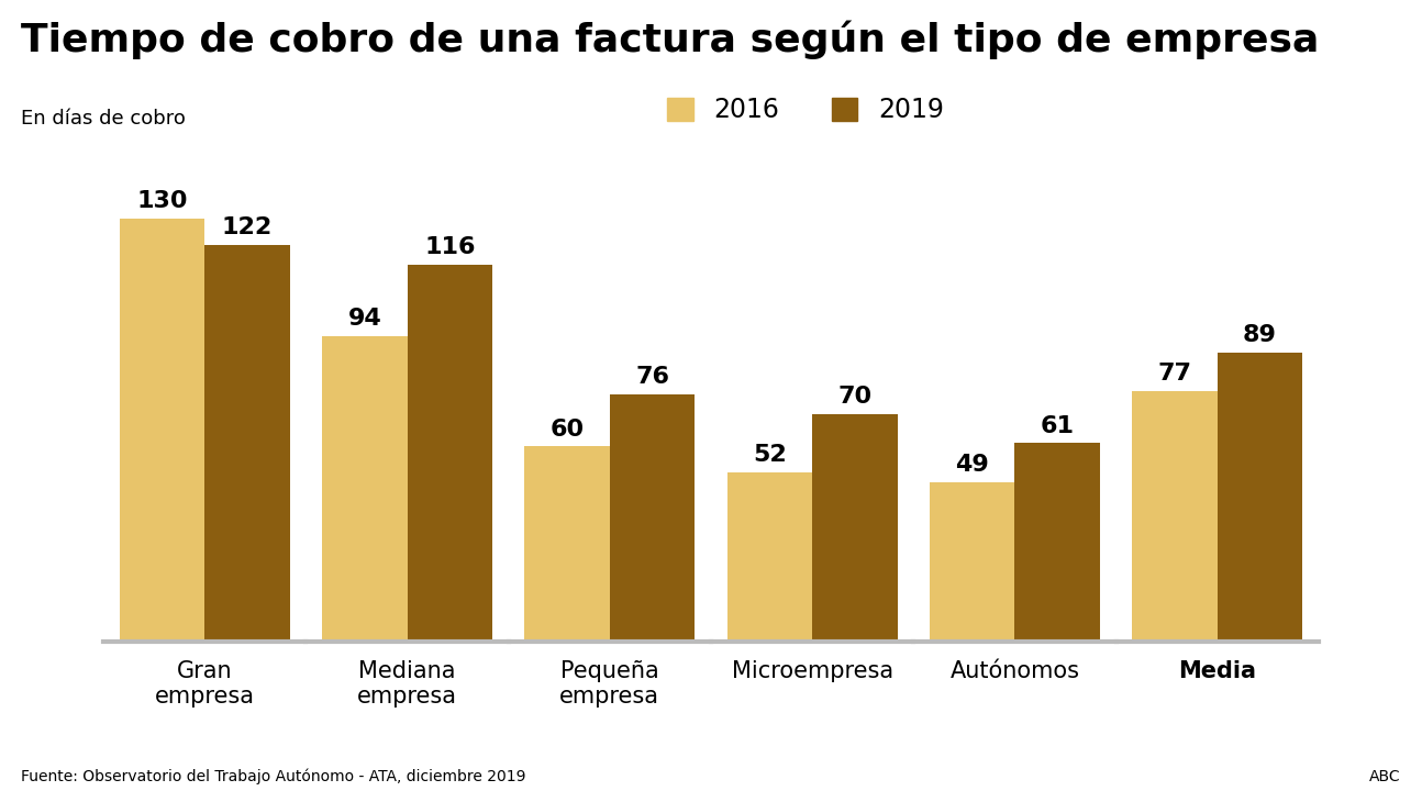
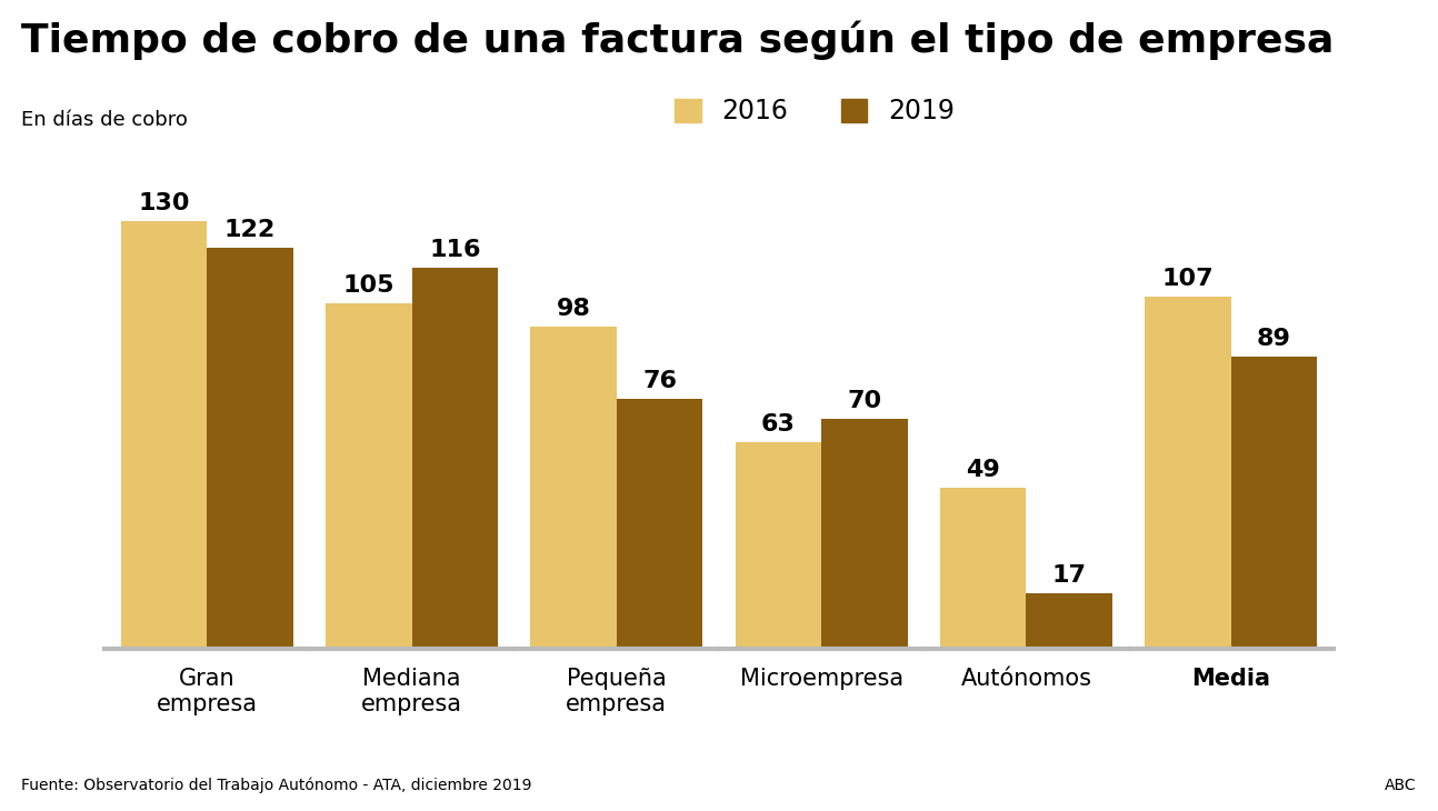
2016/Mediana empresa: 94 -> 105
2016/Pequeña empresa: 60 -> 98
2016/Microempresa: 52 -> 63
2019/Autónomos: 61 -> 17
2016/Media: 77 -> 107
